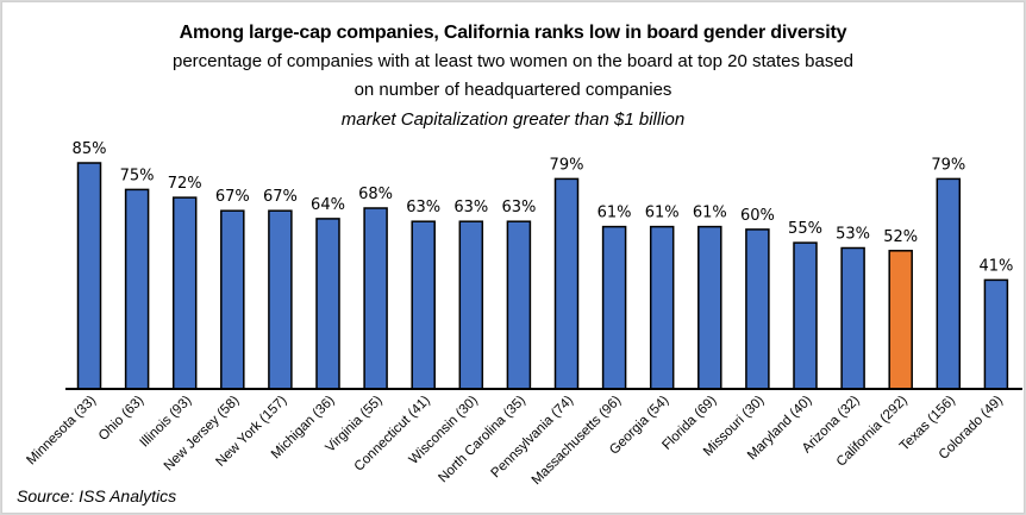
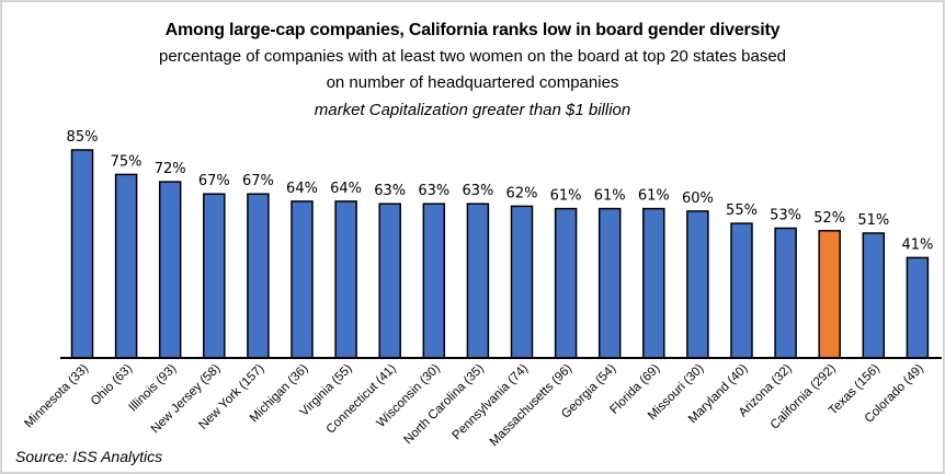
Virginia (55): 68% -> 64%
Pennsylvania (74): 79% -> 62%
Texas (156): 79% -> 51%
